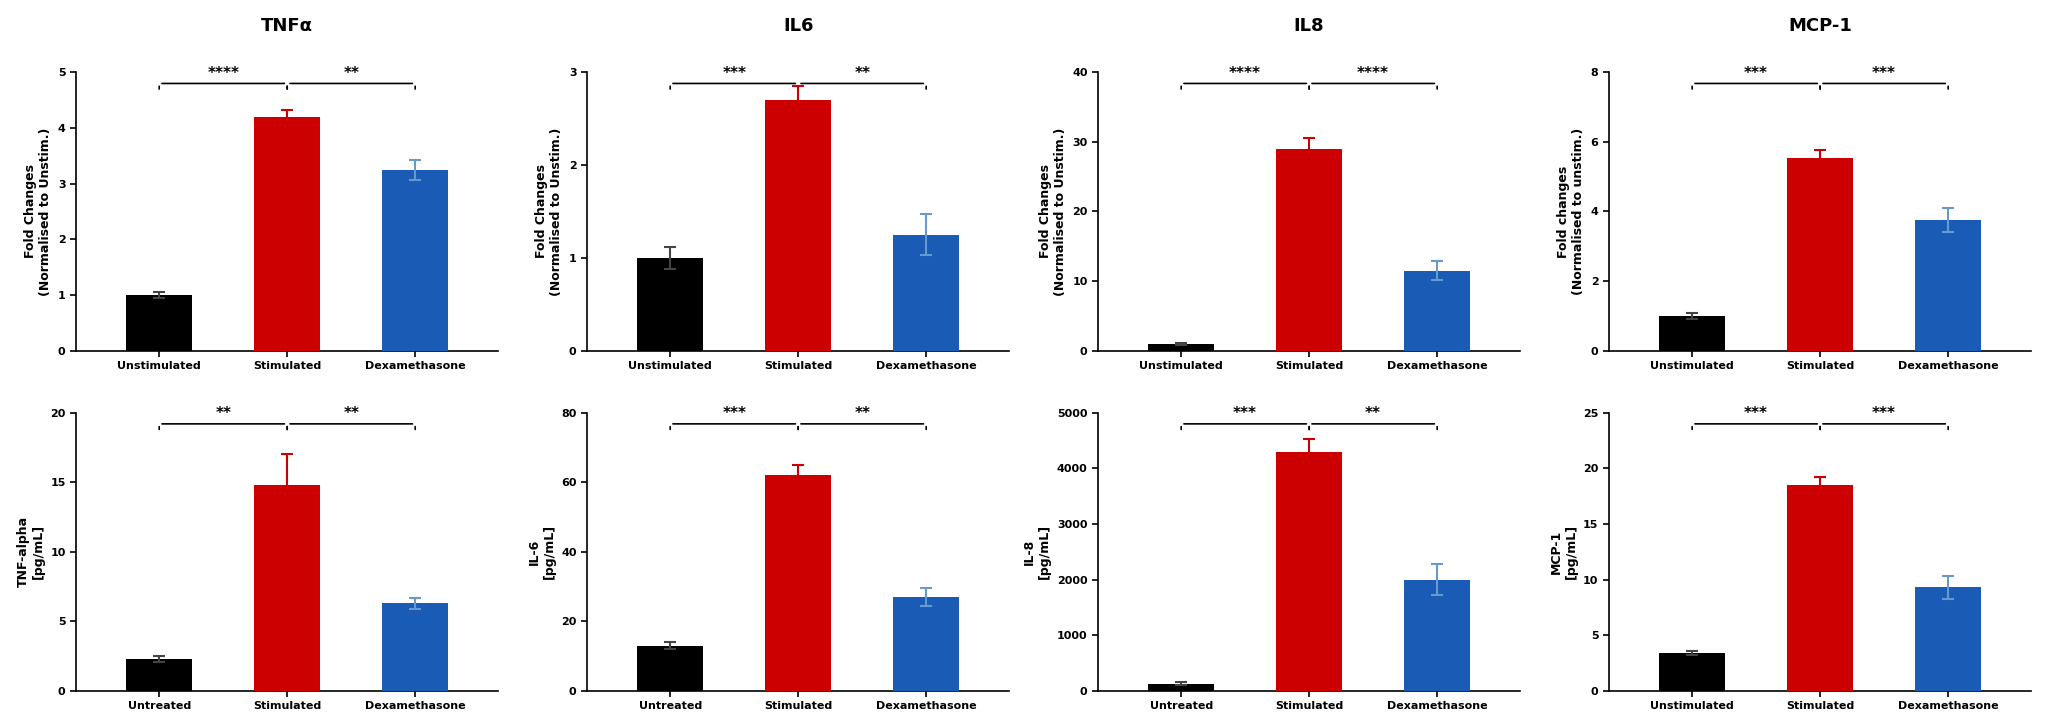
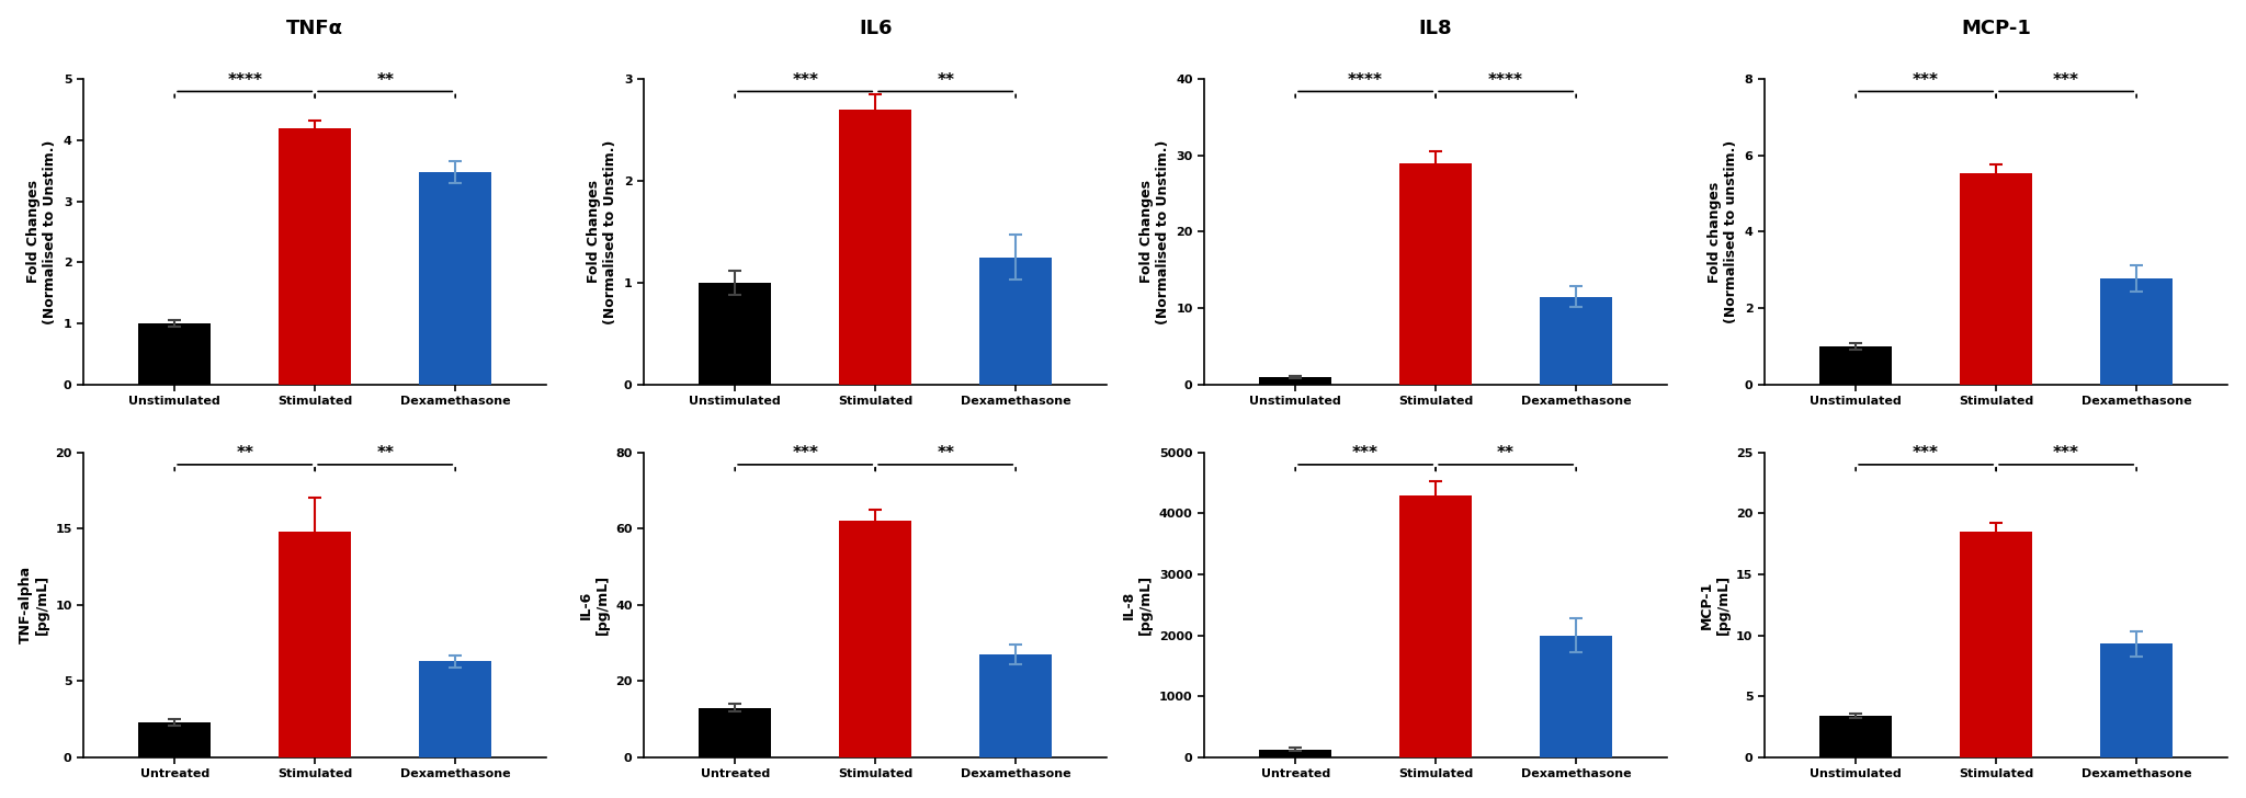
TNFα/Dexamethasone: 3.24 -> 3.47
MCP-1/Dexamethasone: 3.75 -> 2.77
